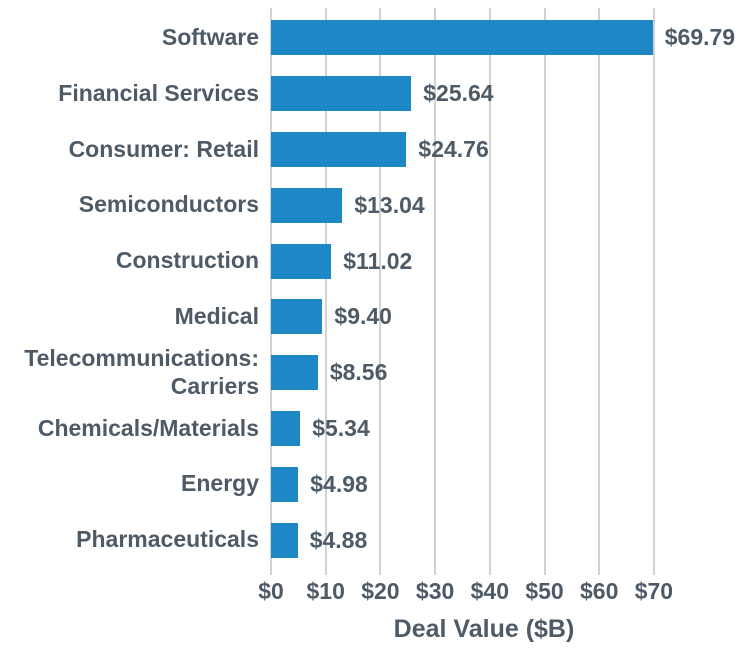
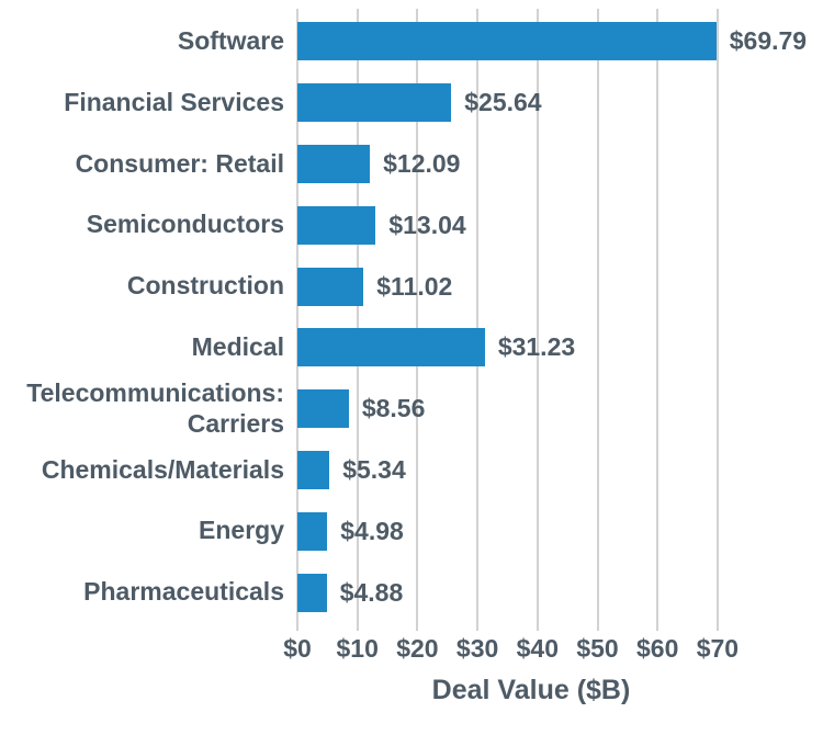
Consumer: Retail: $24.76 -> $12.09
Medical: $9.40 -> $31.23
